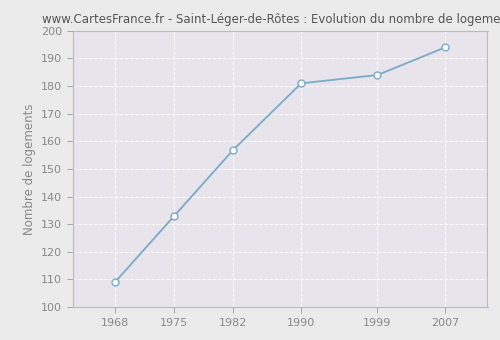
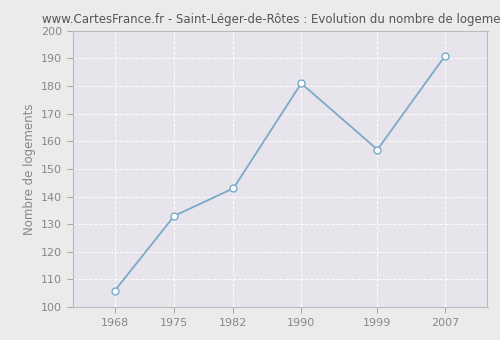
1968: 109 -> 106
1982: 157 -> 143
1999: 184 -> 157
2007: 194 -> 191
